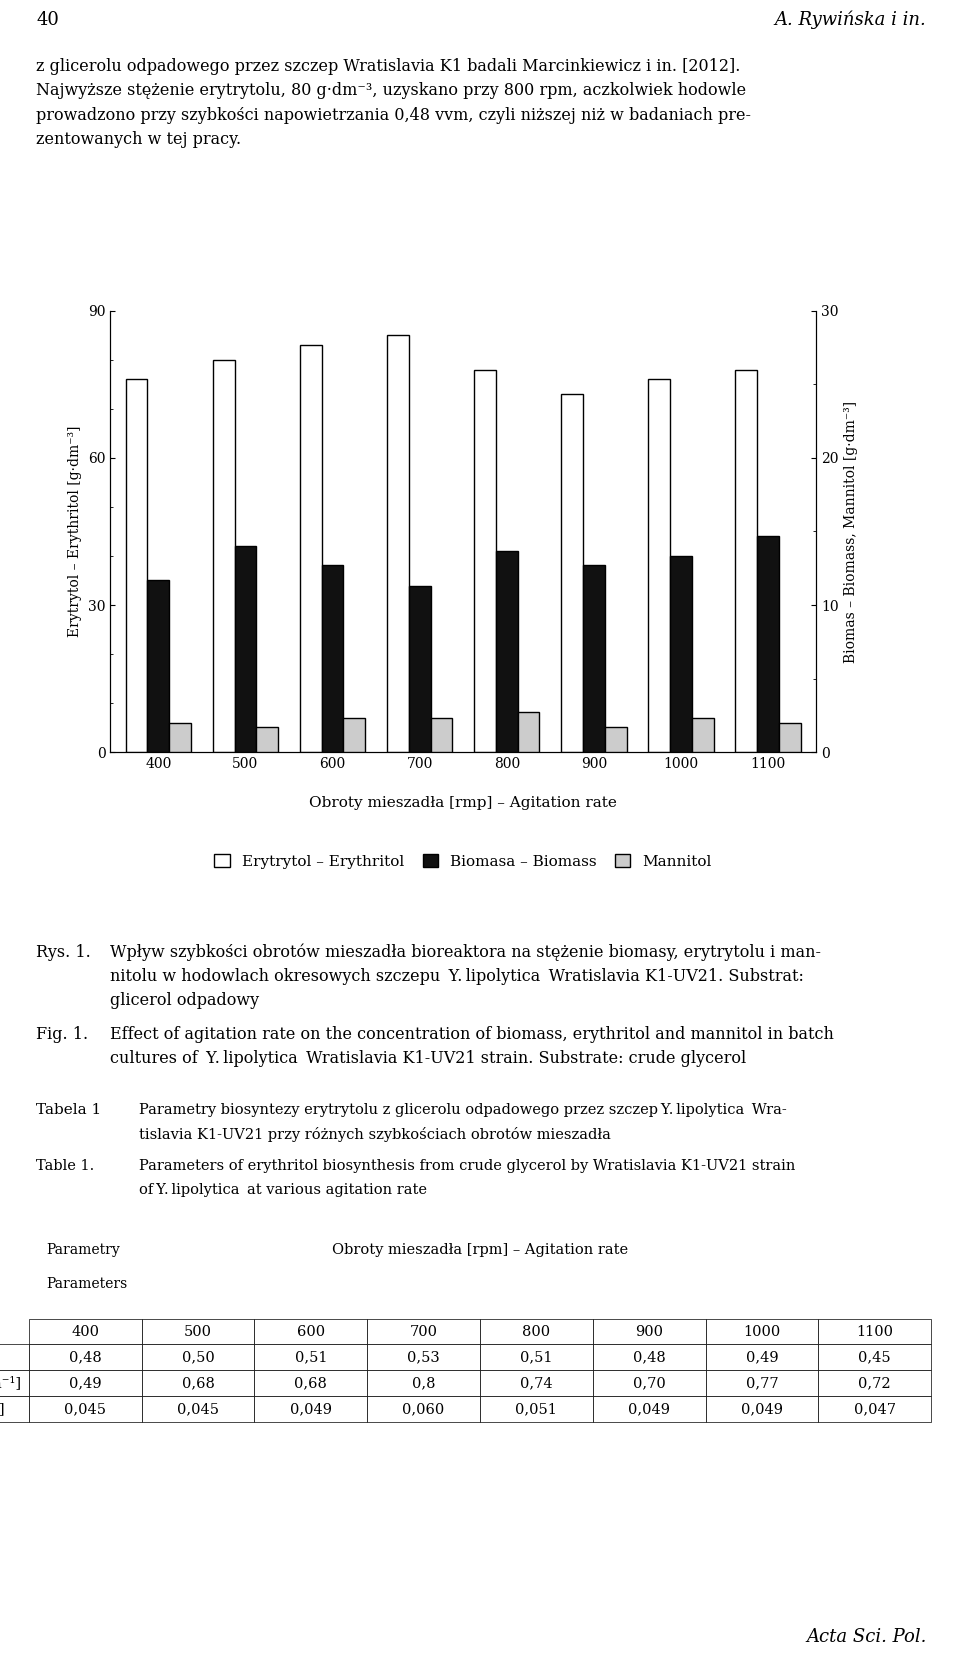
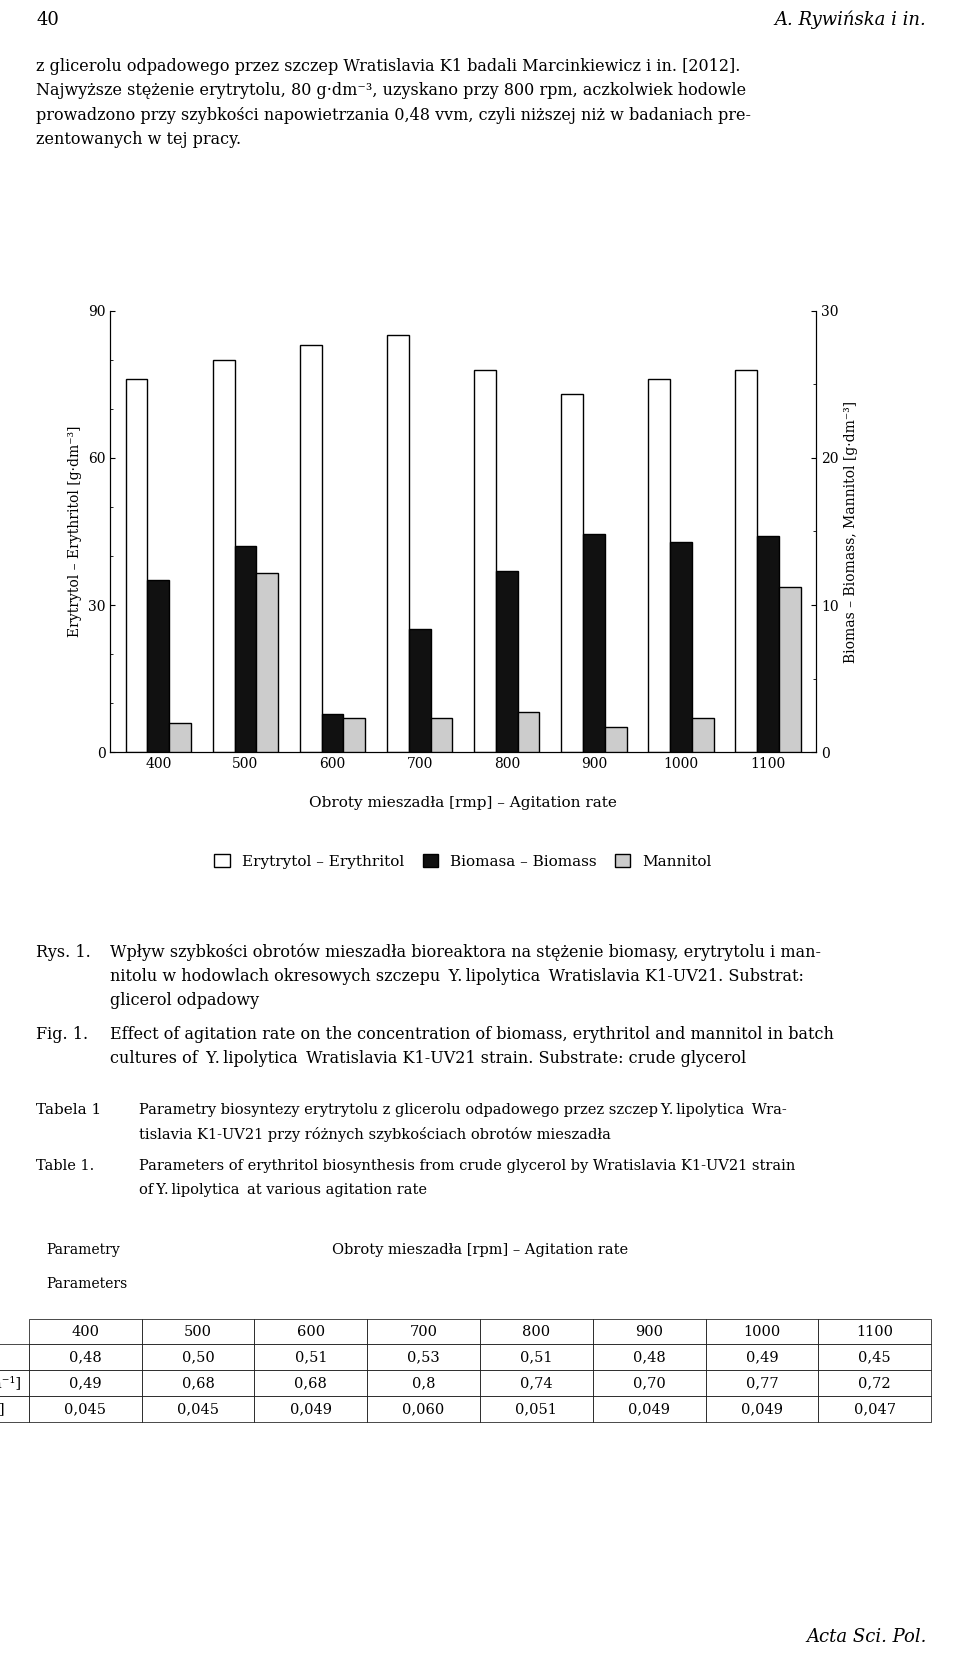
Mannitol/500: 1.7 -> 12.2
Biomasa – Biomass/600: 12.7 -> 2.6
Biomasa – Biomass/700: 11.3 -> 8.4
Biomasa – Biomass/800: 13.7 -> 12.3
Biomasa – Biomass/900: 12.7 -> 14.8
Biomasa – Biomass/1000: 13.3 -> 14.3
Mannitol/1100: 2.0 -> 11.2
